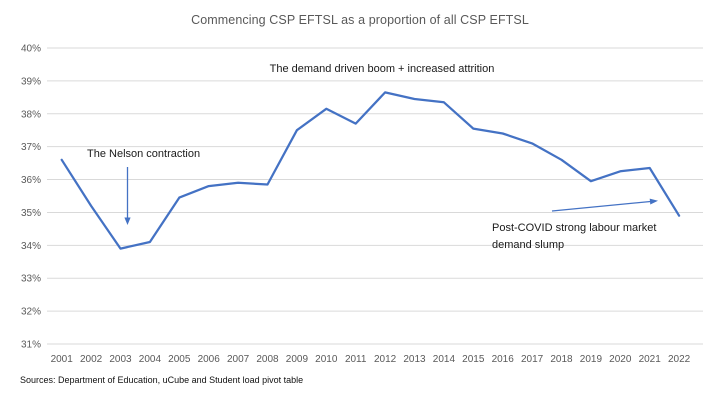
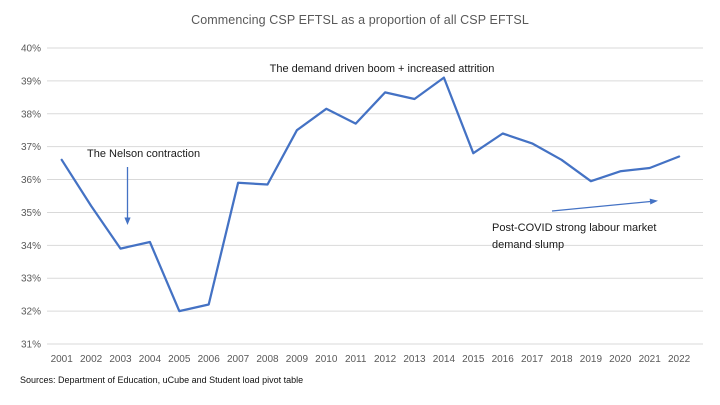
2005: 35.5% -> 32.0%
2006: 35.8% -> 32.2%
2014: 38.4% -> 39.1%
2015: 37.5% -> 36.8%
2022: 34.9% -> 36.7%
